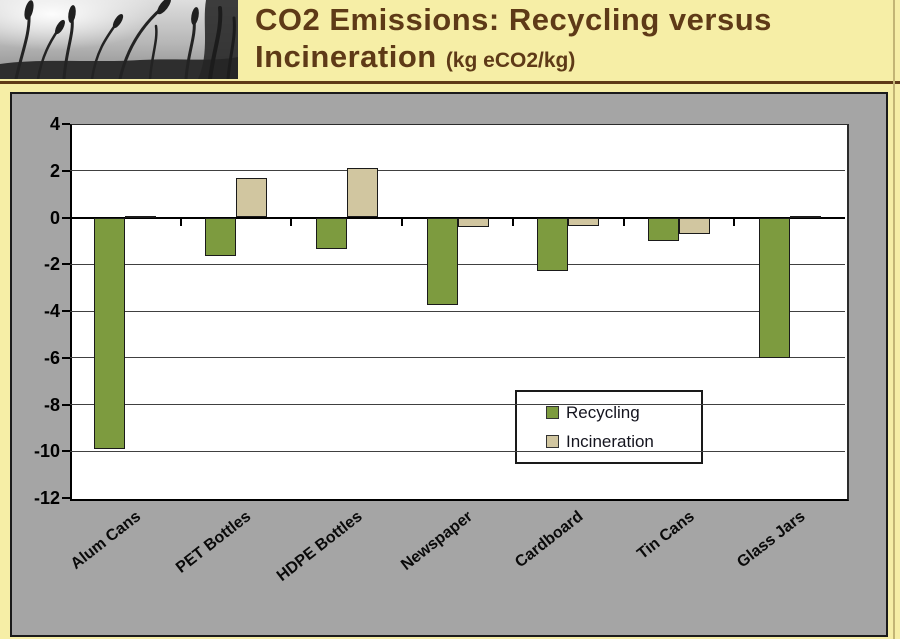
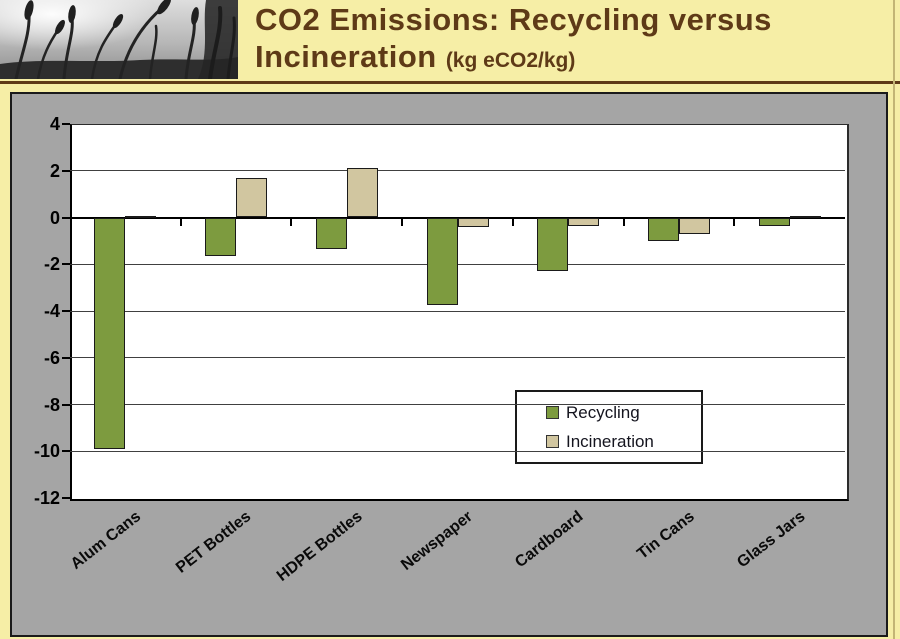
Recycling/Glass Jars: -6.0 -> -0.3
